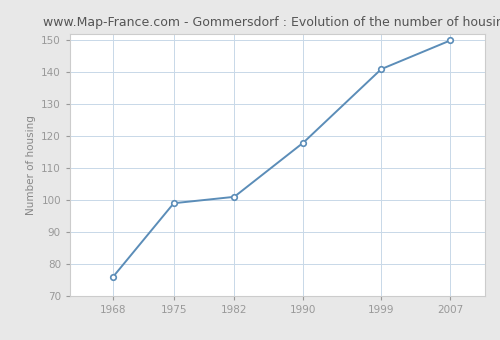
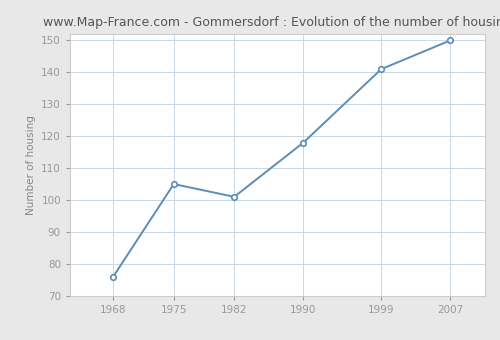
1975: 99 -> 105
